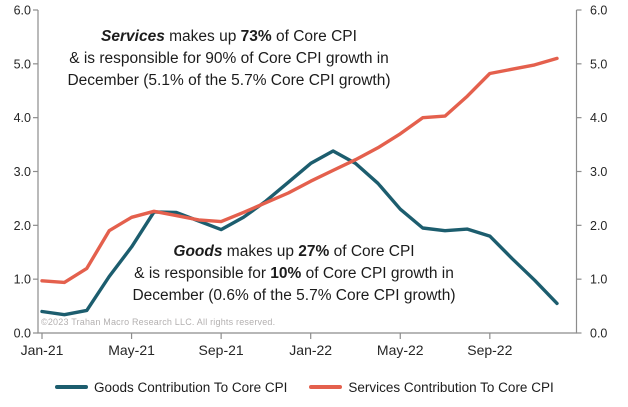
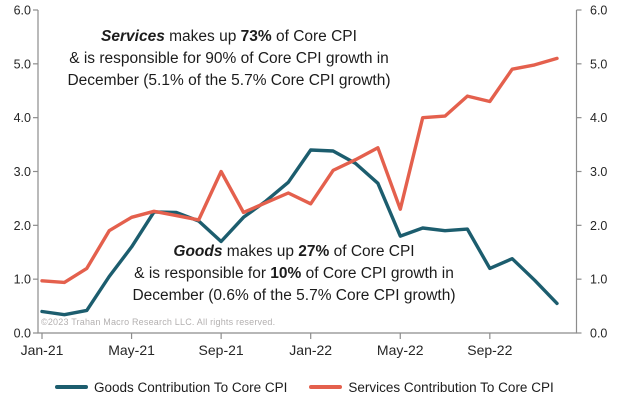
Goods Contribution To Core CPI/Sep-21: 1.9 -> 1.7
Services Contribution To Core CPI/Sep-21: 2.1 -> 3.0
Goods Contribution To Core CPI/Jan-22: 3.1 -> 3.4
Services Contribution To Core CPI/Jan-22: 2.8 -> 2.4
Goods Contribution To Core CPI/May-22: 2.3 -> 1.8
Services Contribution To Core CPI/May-22: 3.7 -> 2.3
Goods Contribution To Core CPI/Sep-22: 1.8 -> 1.2
Services Contribution To Core CPI/Sep-22: 4.8 -> 4.3
